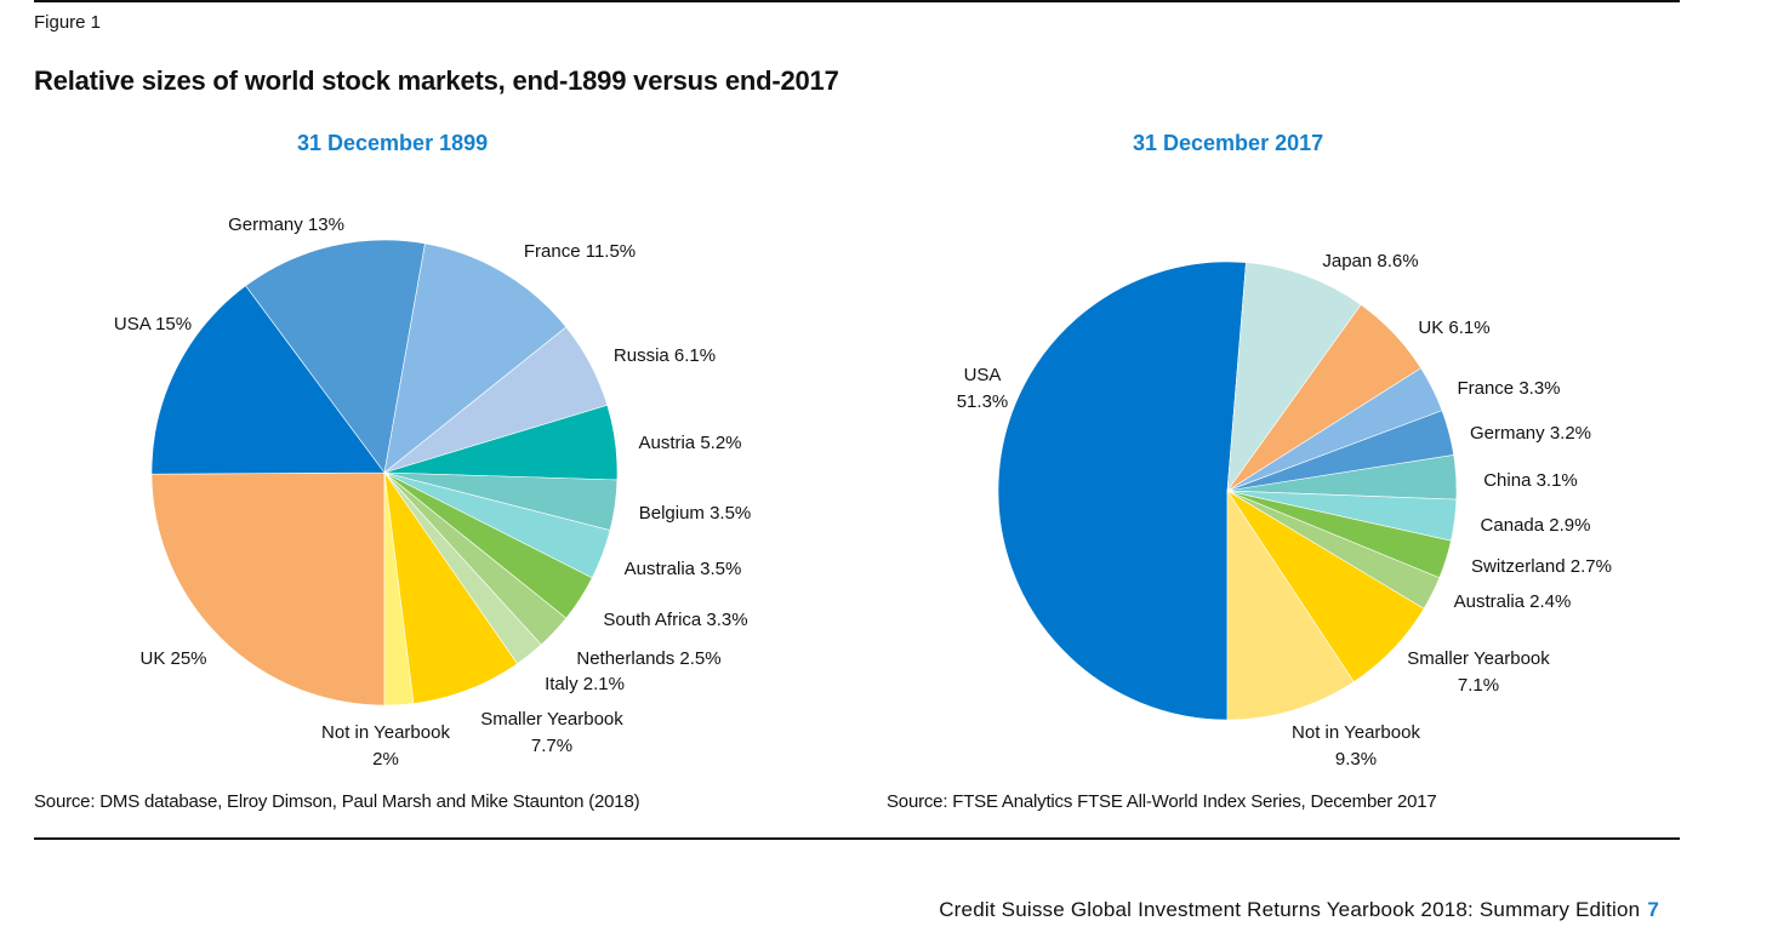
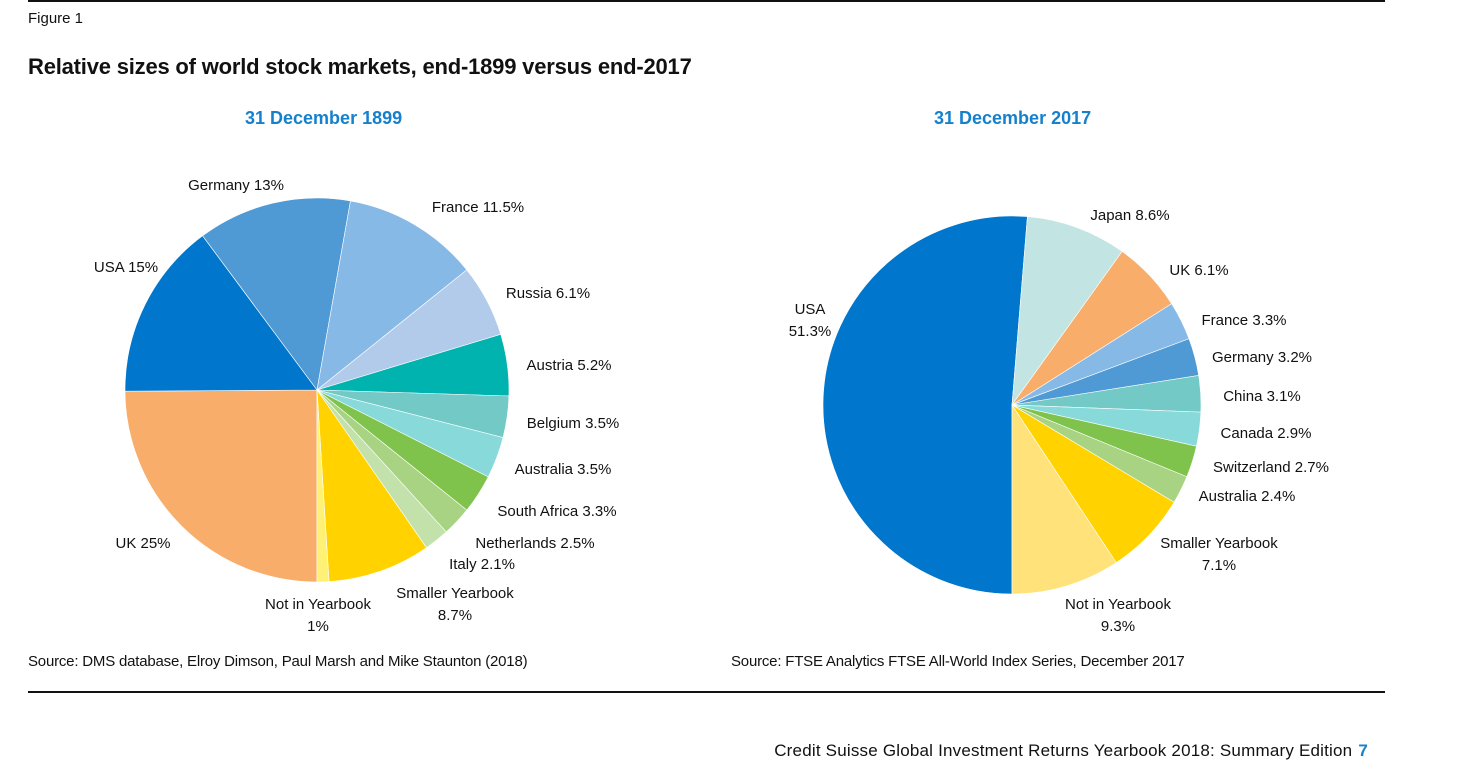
31 December 1899/Smaller Yearbook: 7.7% -> 8.7%
31 December 1899/Not in Yearbook: 2% -> 1%
